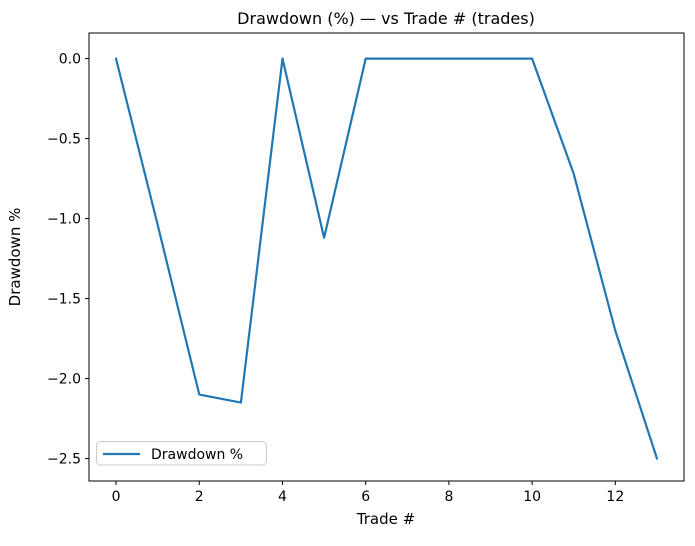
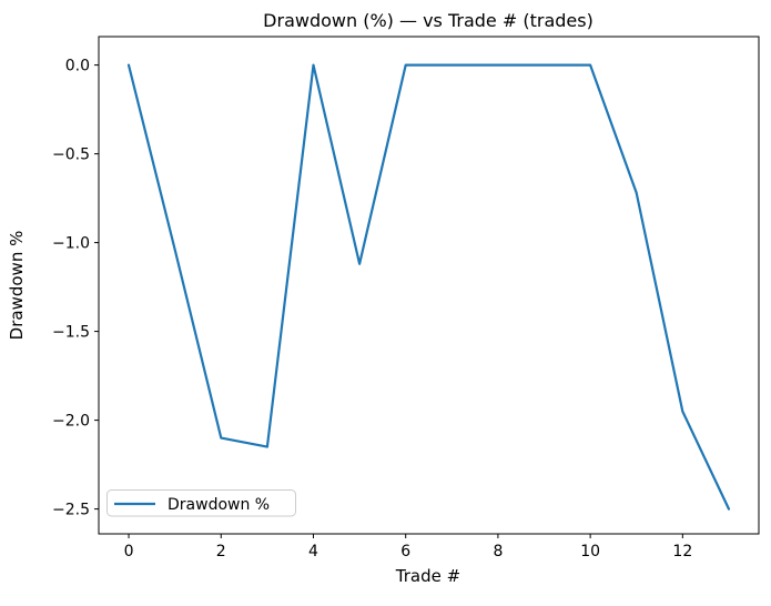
12: -1.70 -> -1.95
